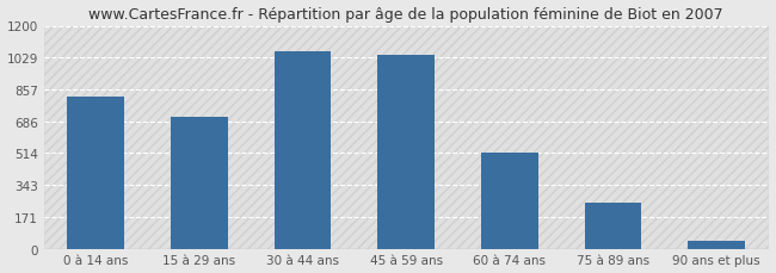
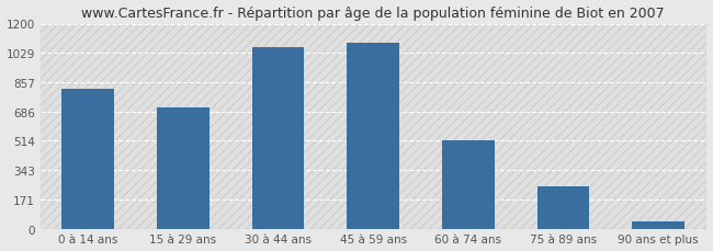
45 à 59 ans: 1040 -> 1090
